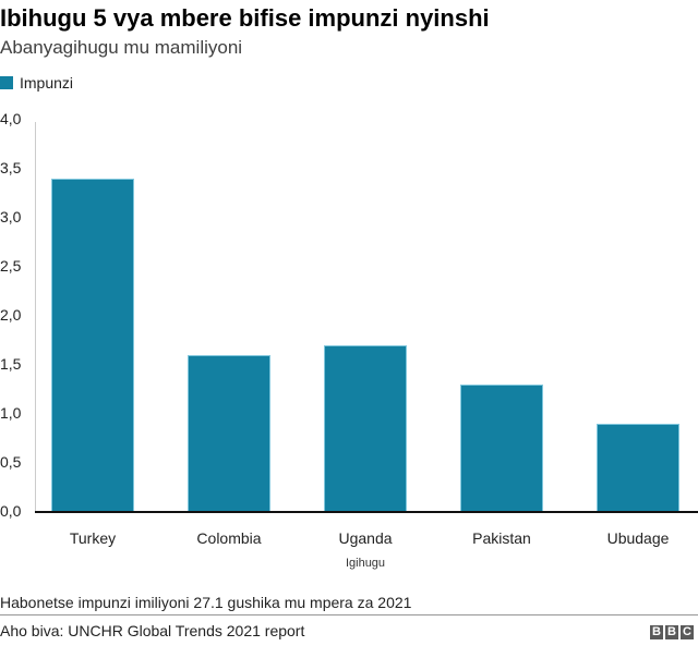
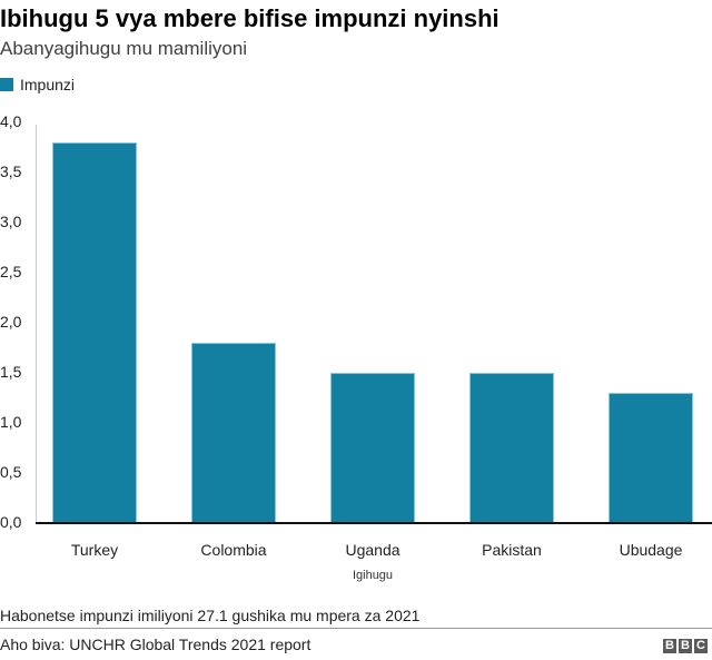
Turkey: 3,4 -> 3,8
Colombia: 1,6 -> 1,8
Uganda: 1,7 -> 1,5
Pakistan: 1,3 -> 1,5
Ubudage: 0,9 -> 1,3
